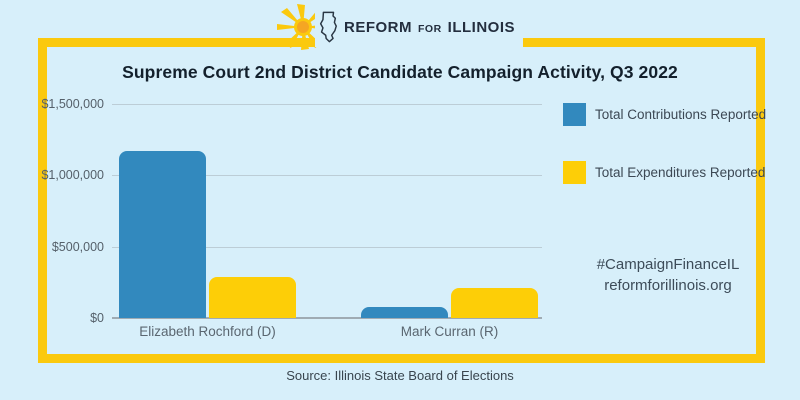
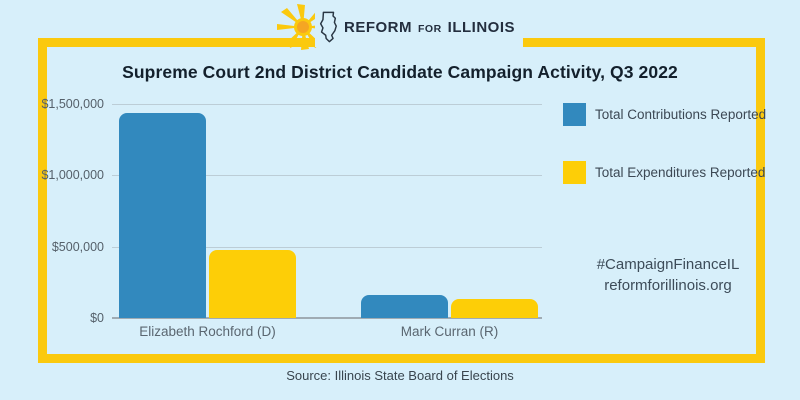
Total Contributions Reported/Elizabeth Rochford (D): $1170000 -> $1440000
Total Expenditures Reported/Elizabeth Rochford (D): $290000 -> $480000
Total Contributions Reported/Mark Curran (R): $80000 -> $160000
Total Expenditures Reported/Mark Curran (R): $210000 -> $130000
